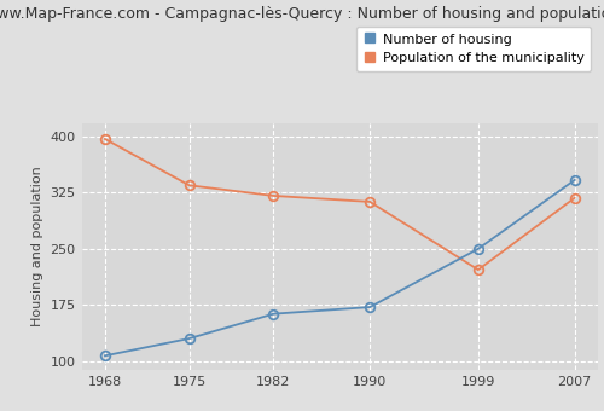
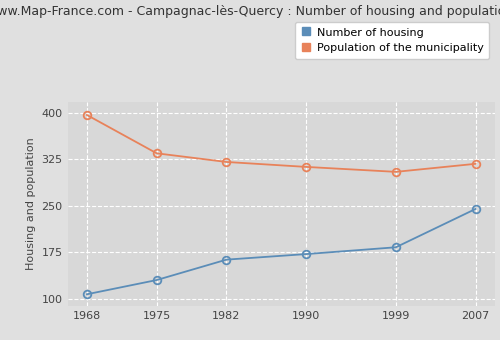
Number of housing/1999: 250 -> 183
Population of the municipality/1999: 222 -> 305
Number of housing/2007: 342 -> 245
